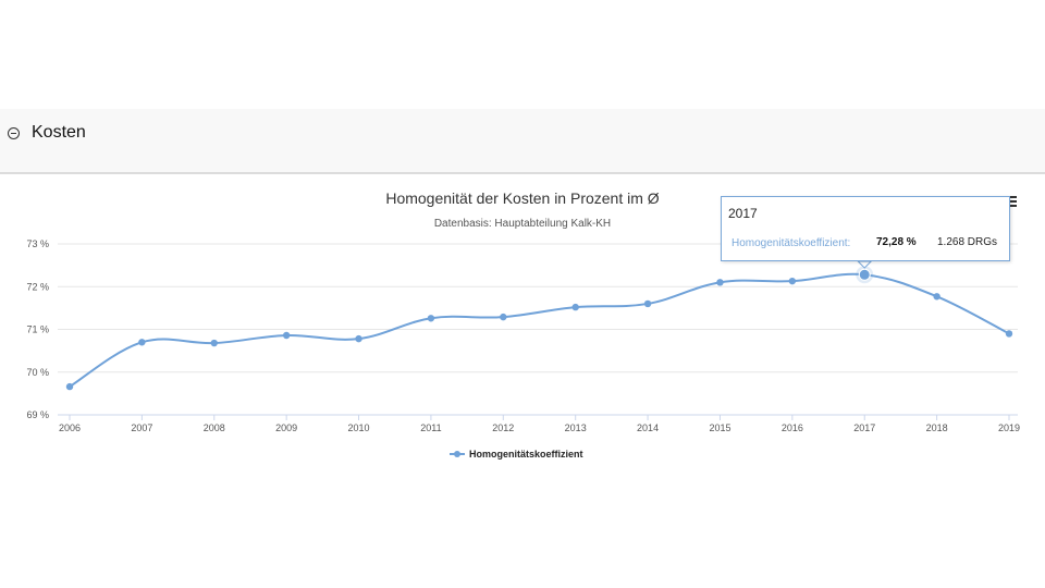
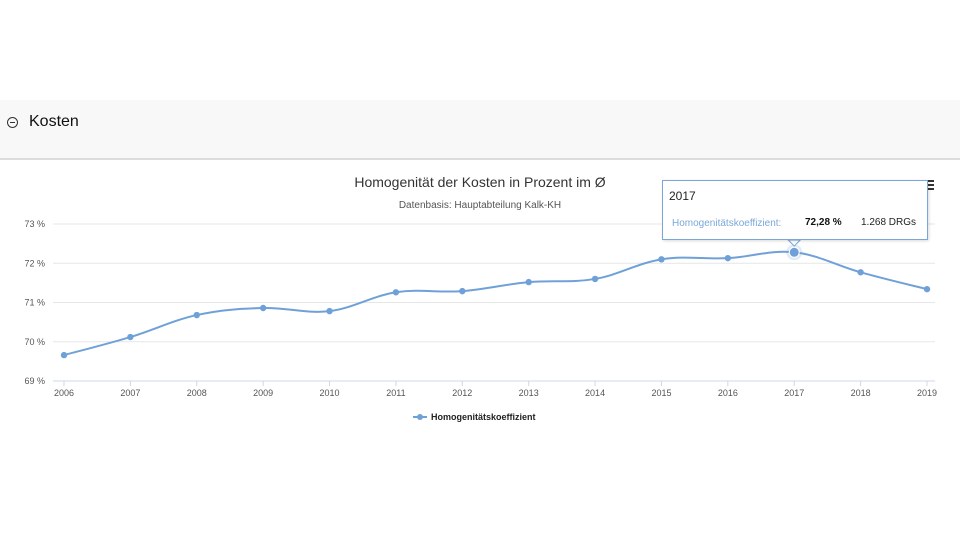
2007: 70.7% -> 70.1%
2019: 70.9% -> 71.3%
